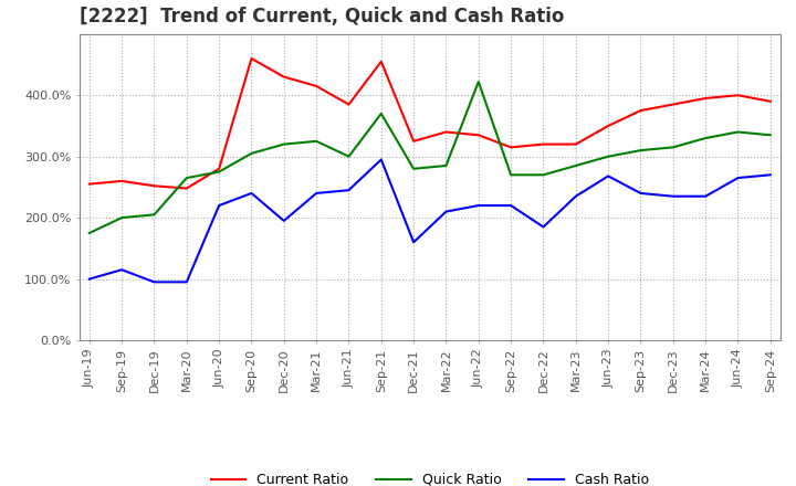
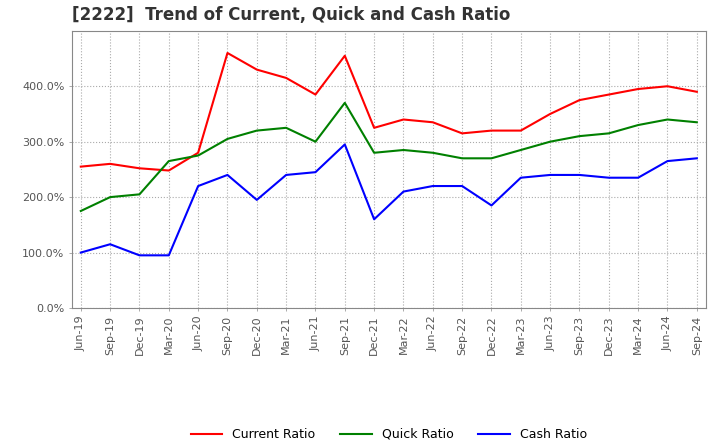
Quick Ratio/Jun-22: 422% -> 280%
Cash Ratio/Jun-23: 268% -> 240%
